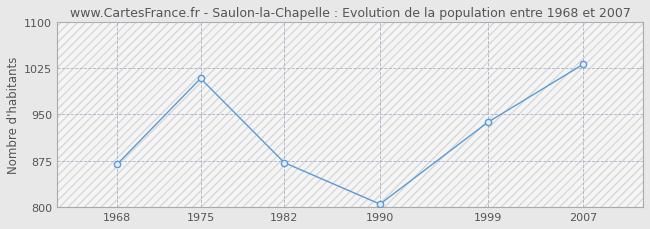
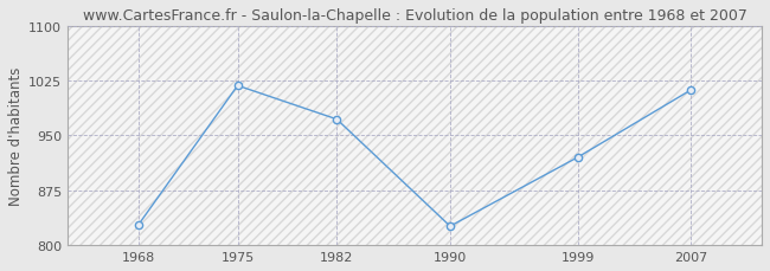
1968: 869 -> 828
1975: 1008 -> 1018
1982: 872 -> 972
1990: 805 -> 826
1999: 937 -> 920
2007: 1031 -> 1012
